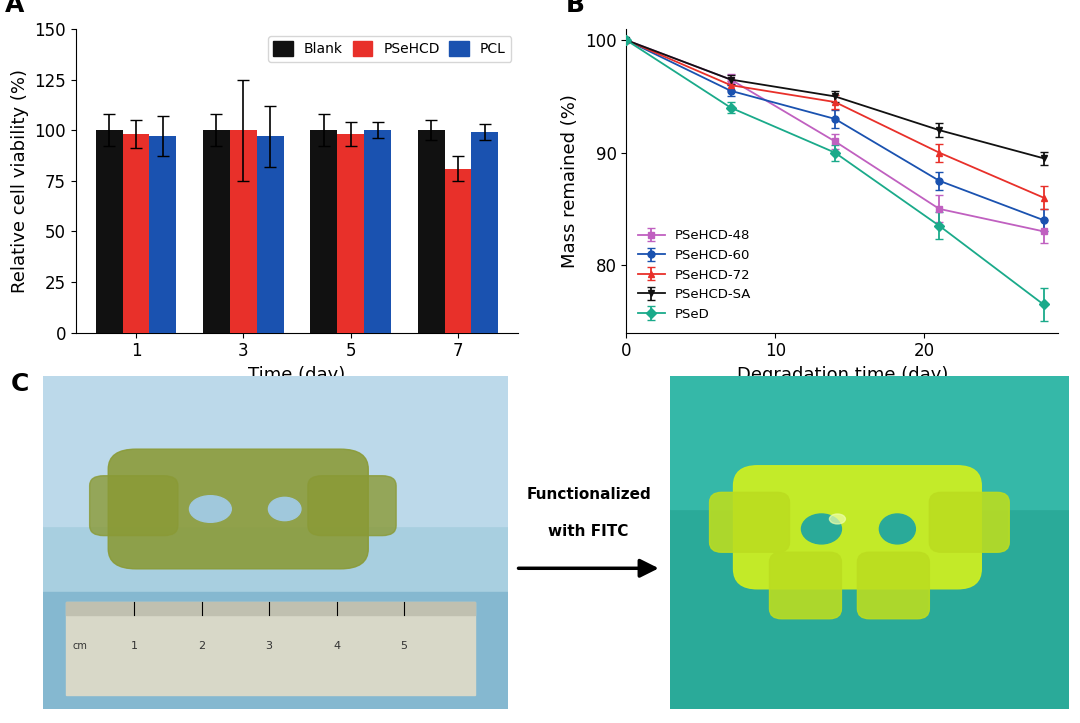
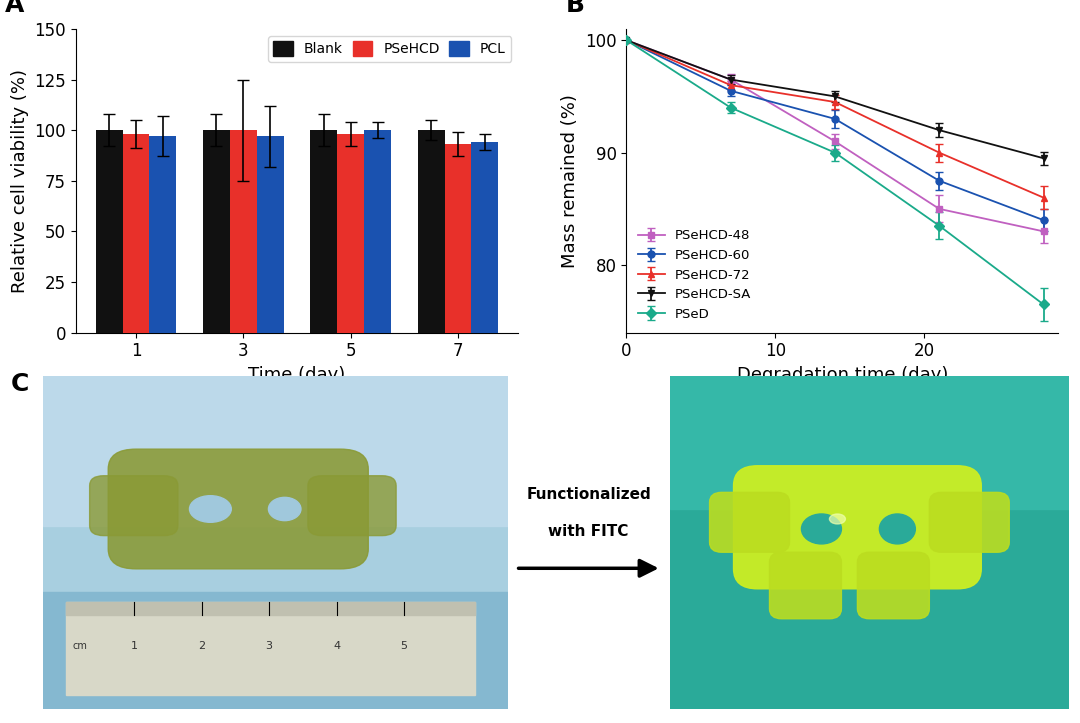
PSeHCD/7: 81 -> 93
PCL/7: 99 -> 94
